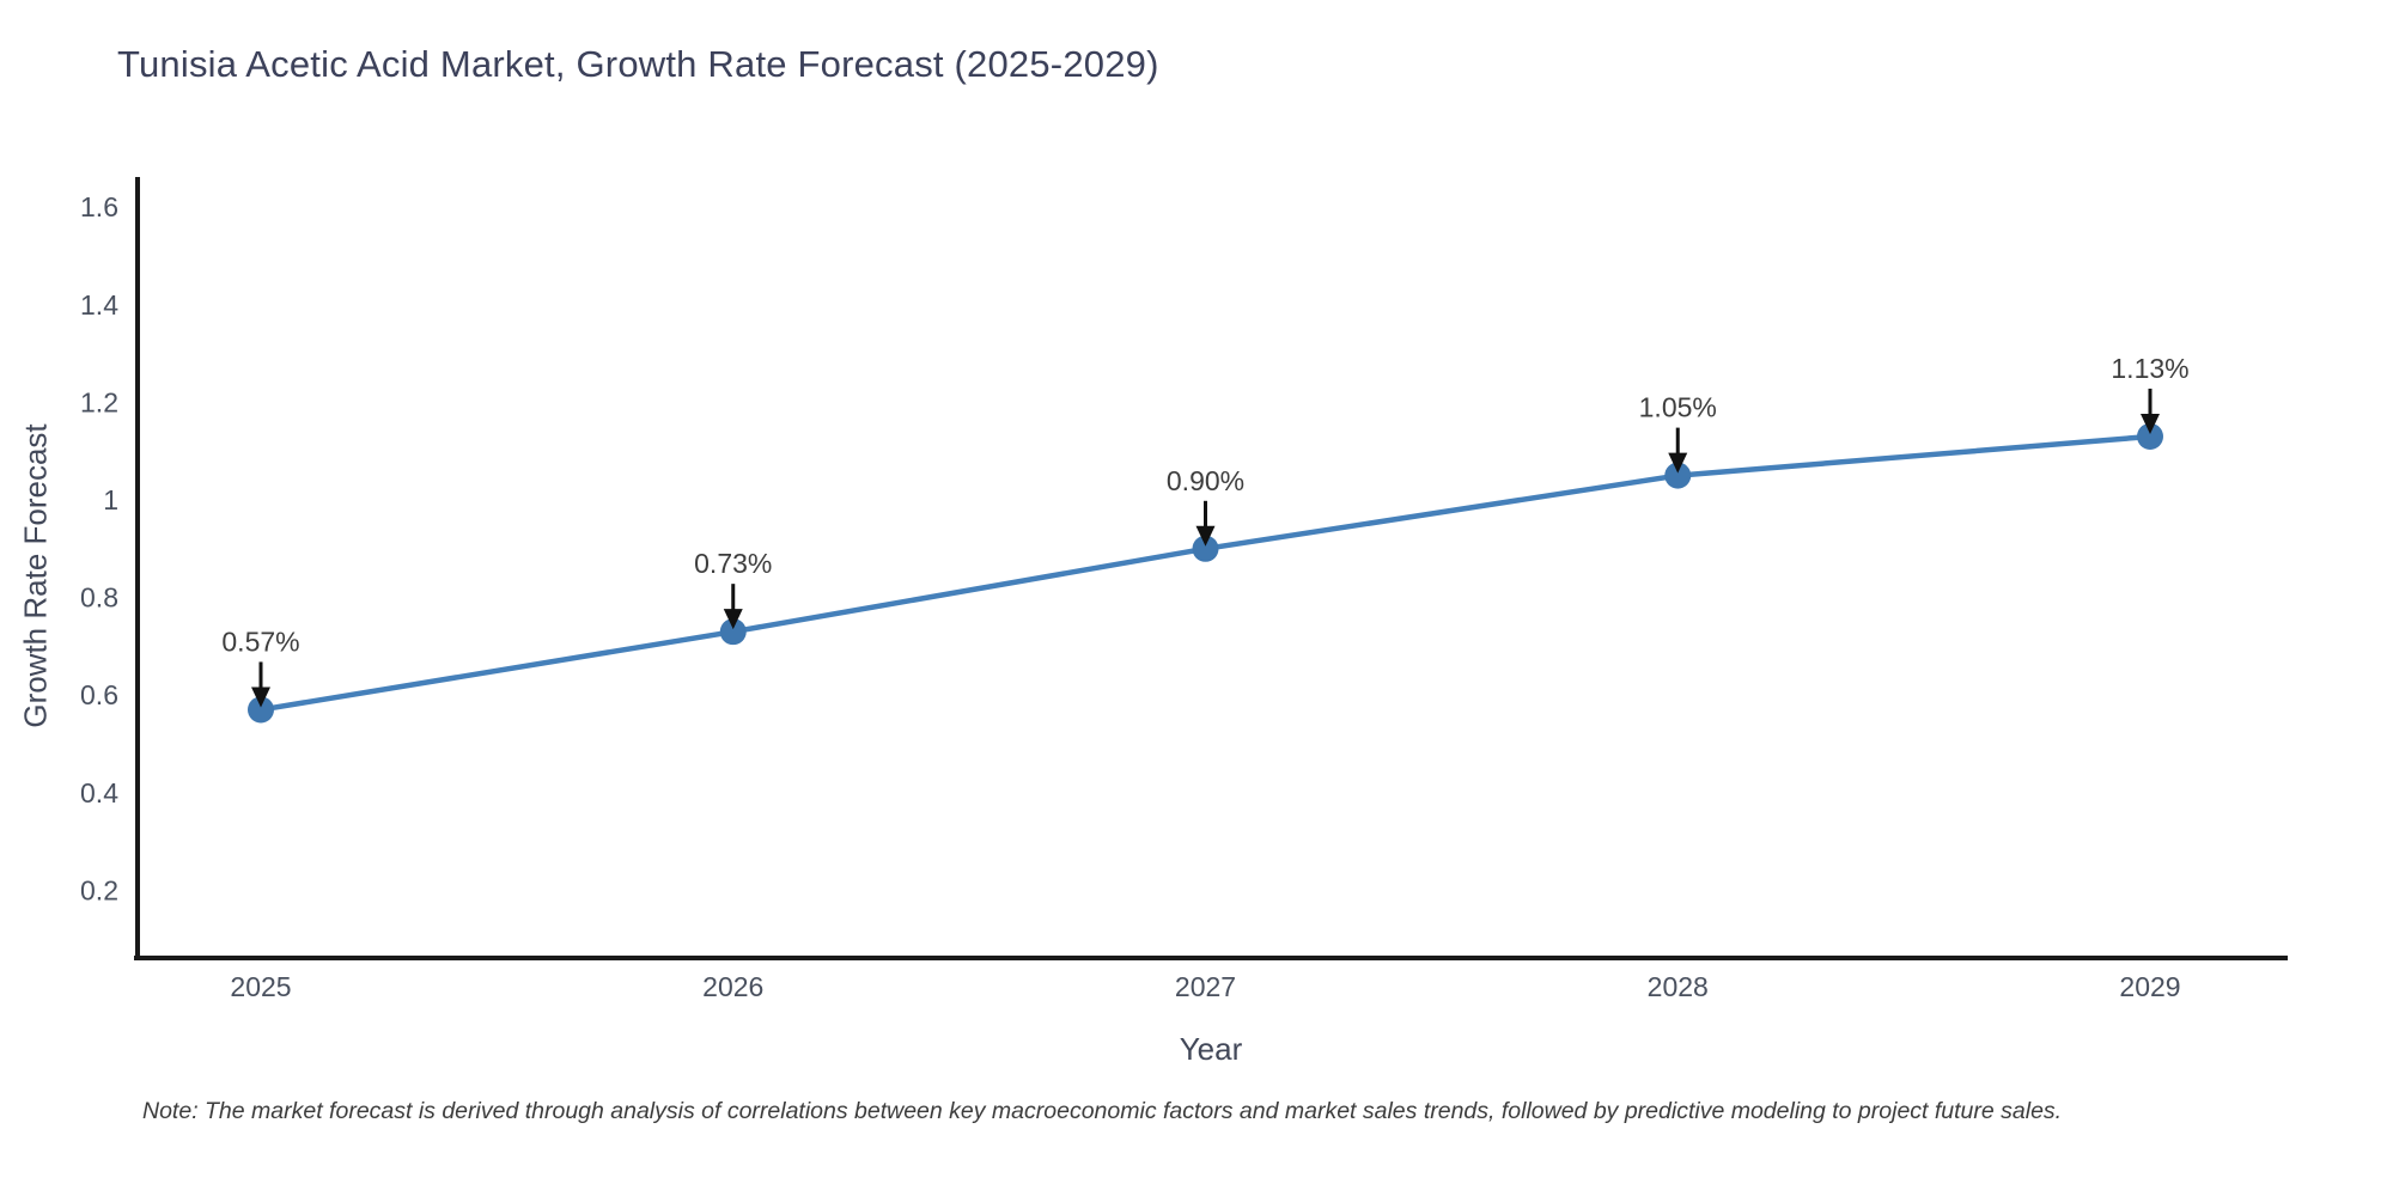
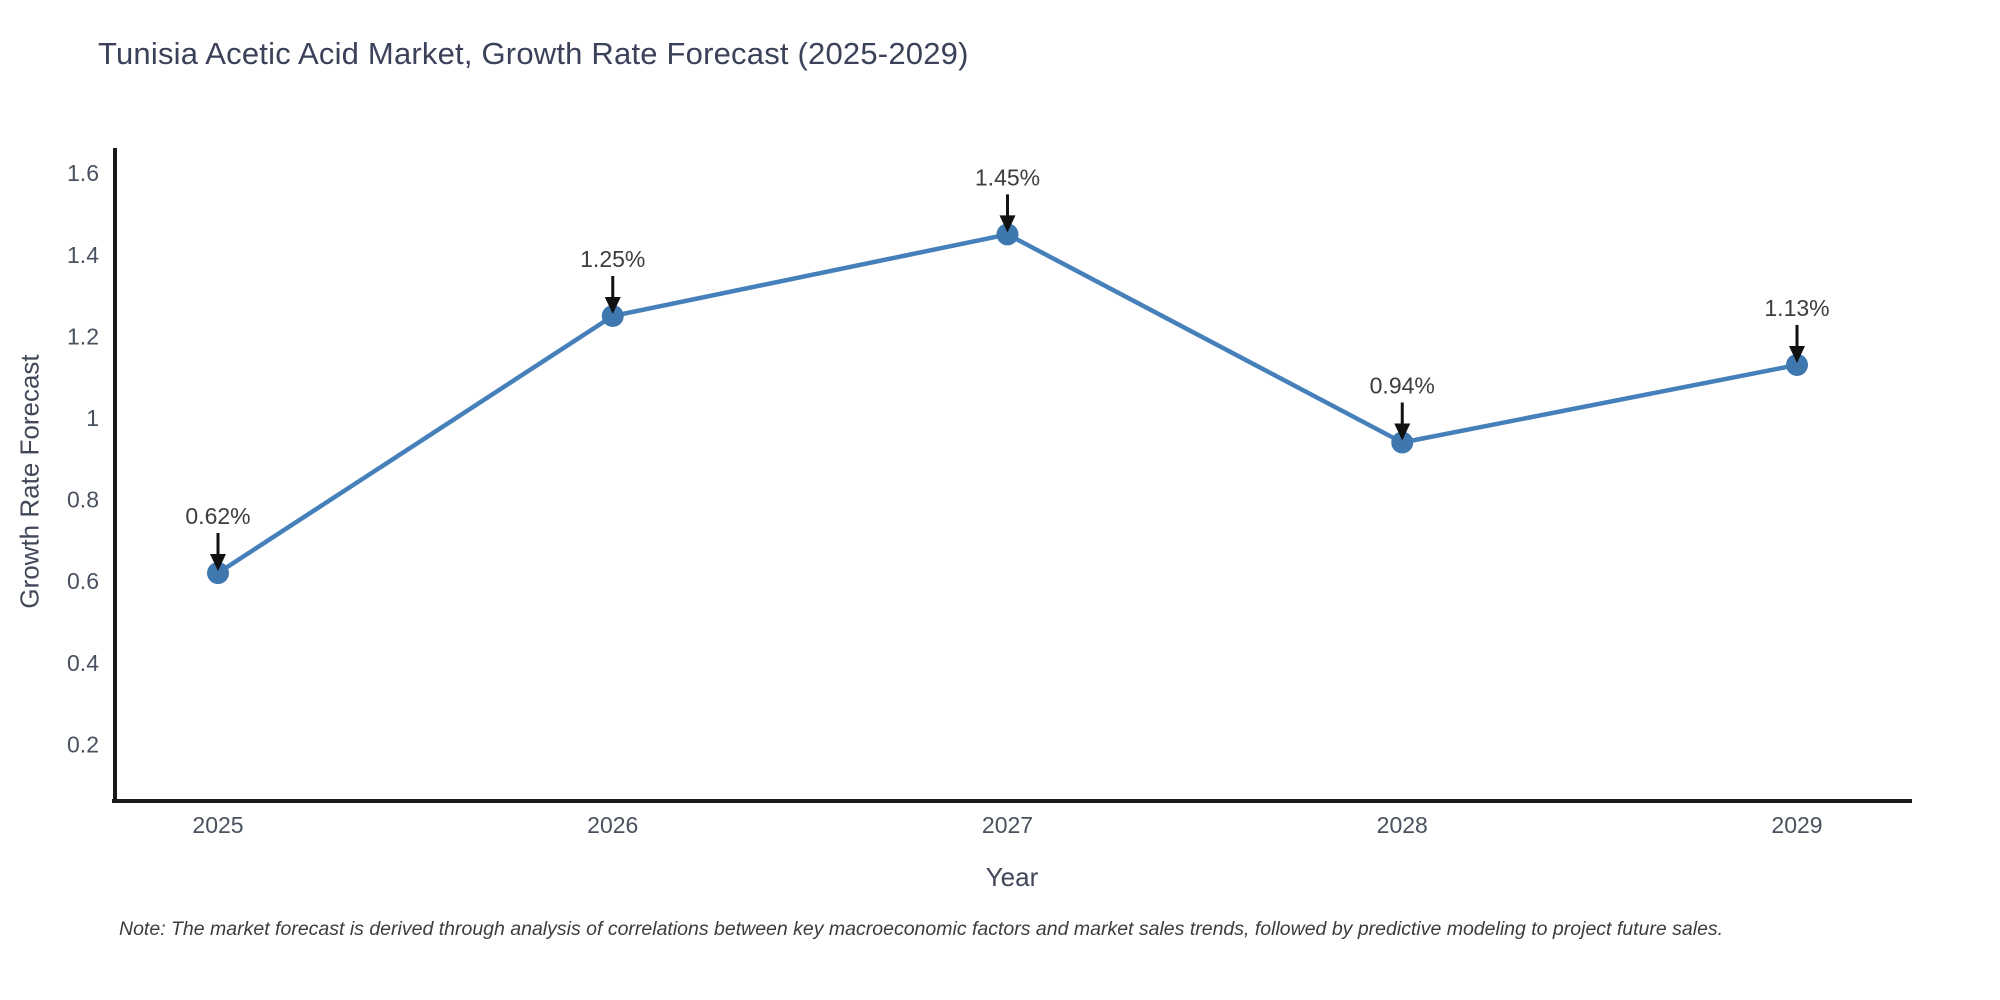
2025: 0.57% -> 0.62%
2026: 0.73% -> 1.25%
2027: 0.90% -> 1.45%
2028: 1.05% -> 0.94%
